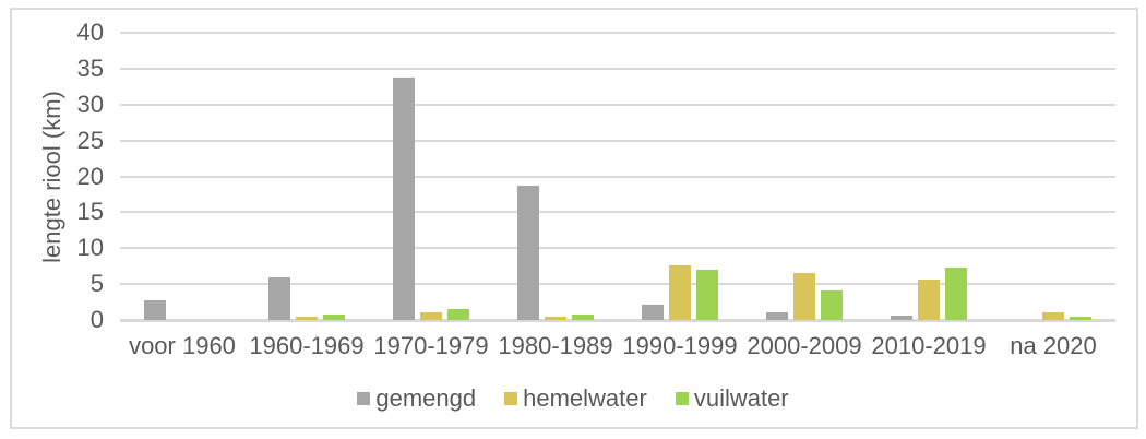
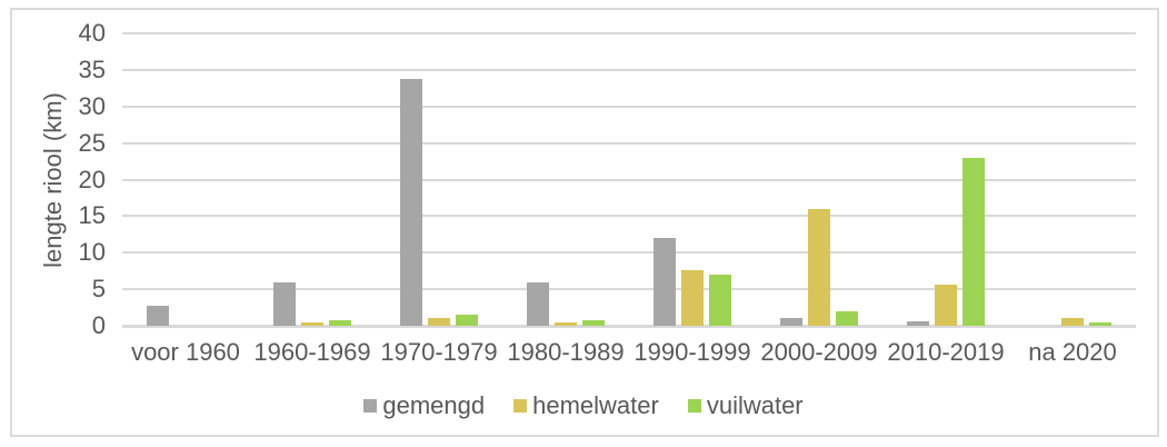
gemengd/1980-1989: 19 -> 6
gemengd/1990-1999: 2 -> 12
hemelwater/2000-2009: 7 -> 16
vuilwater/2000-2009: 4 -> 2
vuilwater/2010-2019: 7 -> 23
